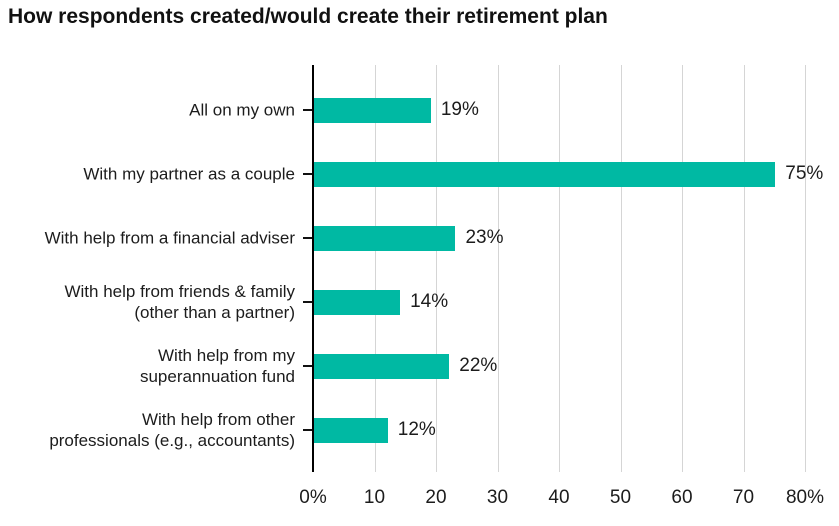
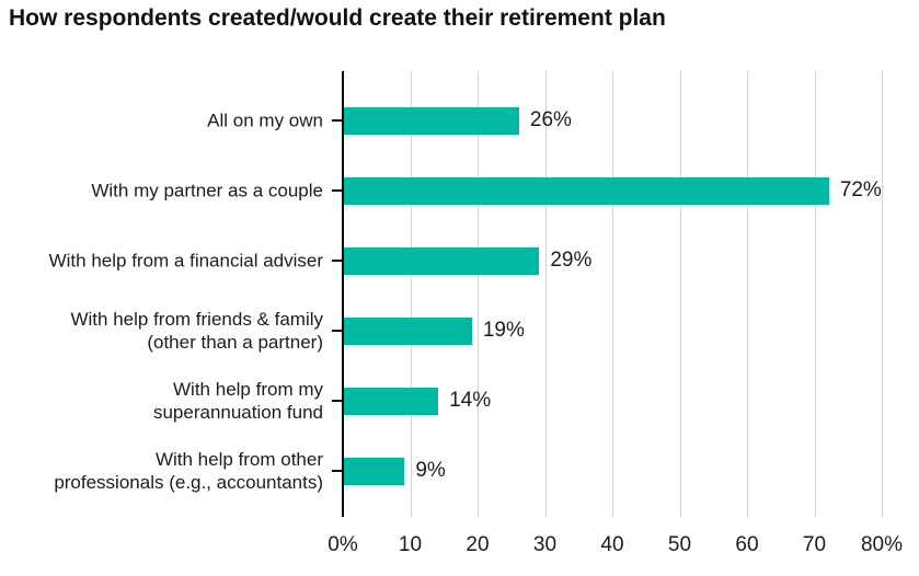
All on my own: 19% -> 26%
With my partner as a couple: 75% -> 72%
With help from a financial adviser: 23% -> 29%
With help from friends & family (other than a partner): 14% -> 19%
With help from my superannuation fund: 22% -> 14%
With help from other professionals (e.g., accountants): 12% -> 9%
